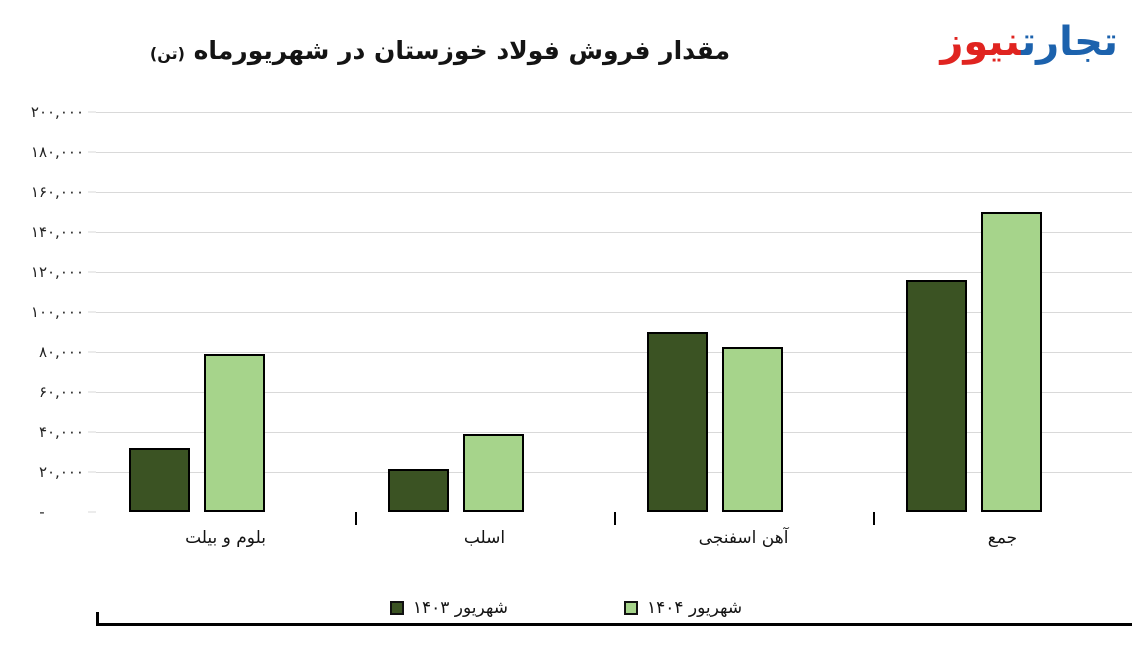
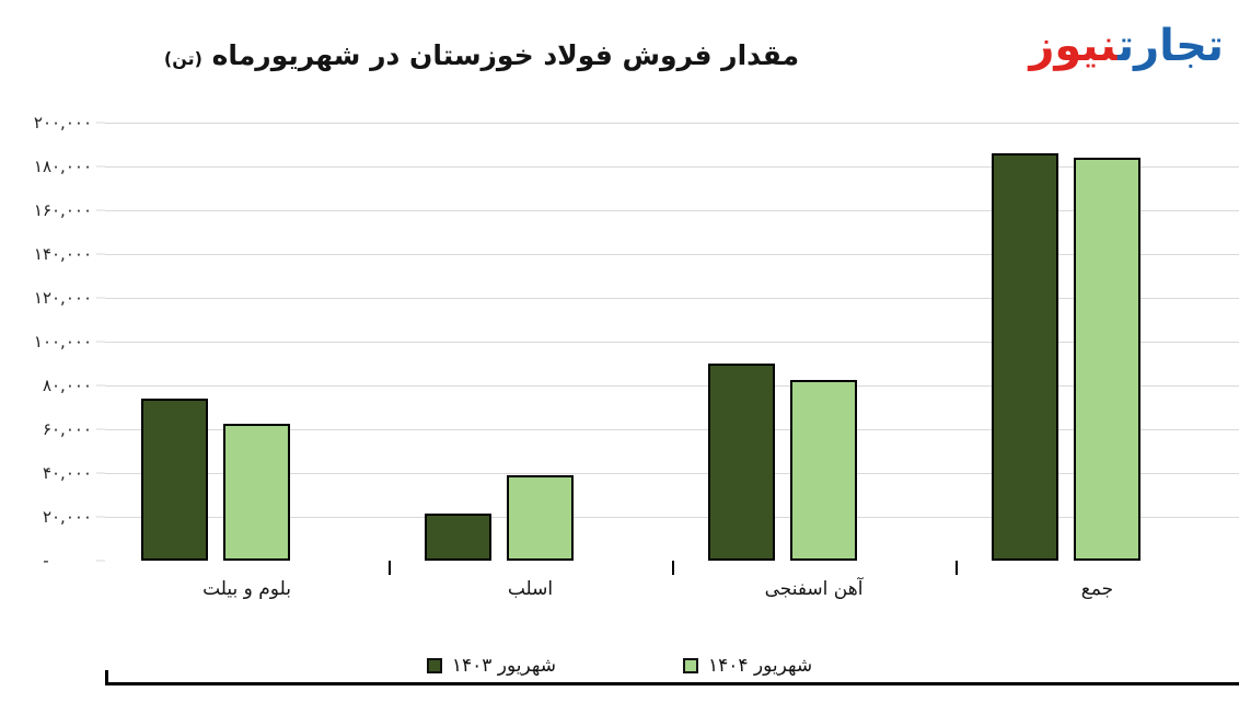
شهریور ۱۴۰۳/بلوم و بیلت: 32000 -> 74000
شهریور ۱۴۰۴/بلوم و بیلت: 79000 -> 62000
شهریور ۱۴۰۳/جمع: 116000 -> 186000
شهریور ۱۴۰۴/جمع: 150000 -> 184000
